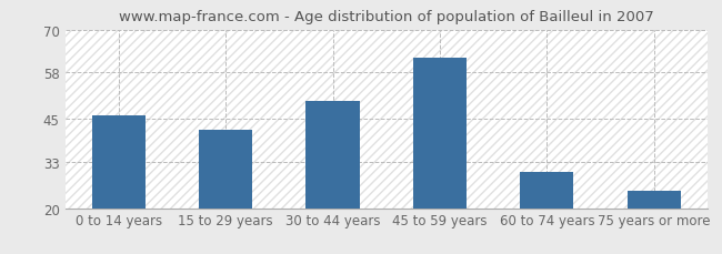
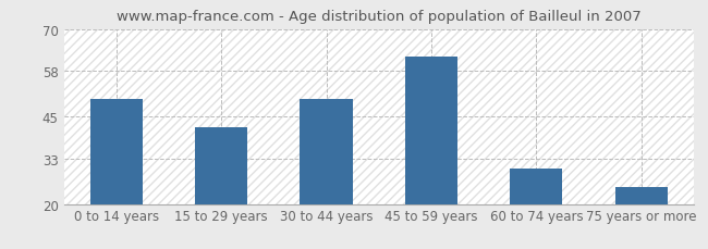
0 to 14 years: 46 -> 50
